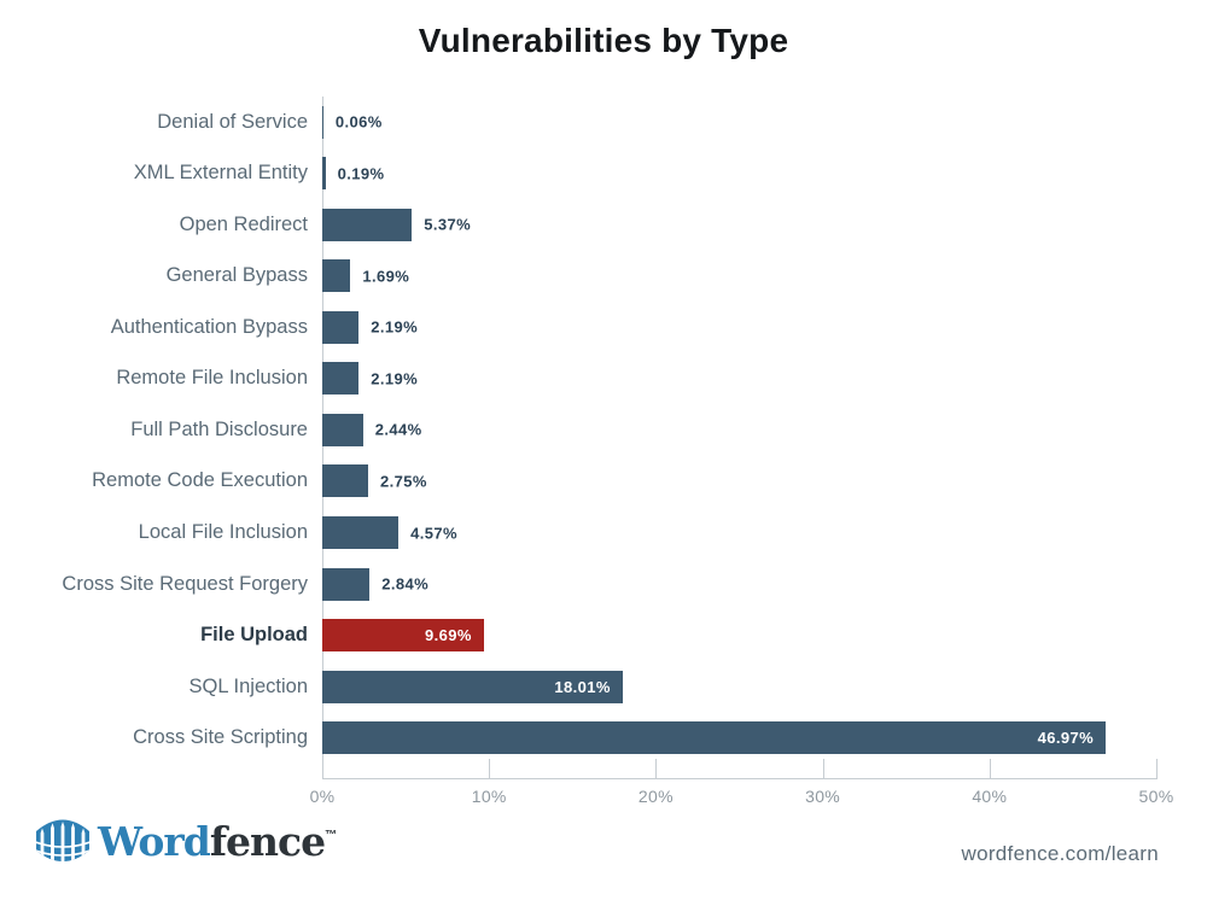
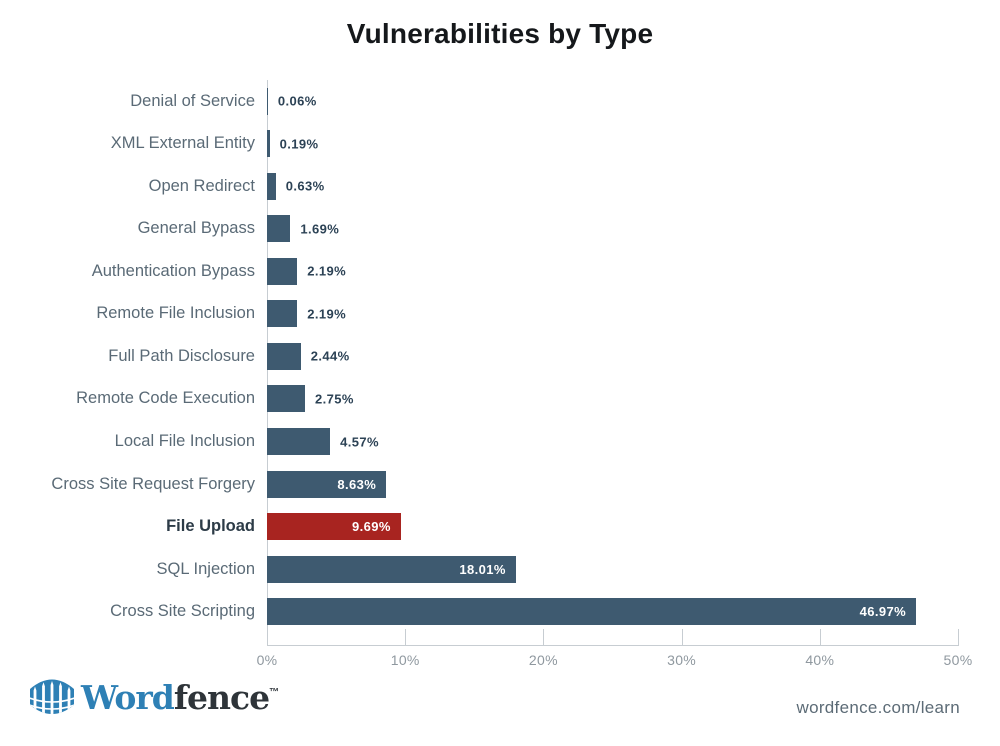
Open Redirect: 5.37% -> 0.63%
Cross Site Request Forgery: 2.84% -> 8.63%
